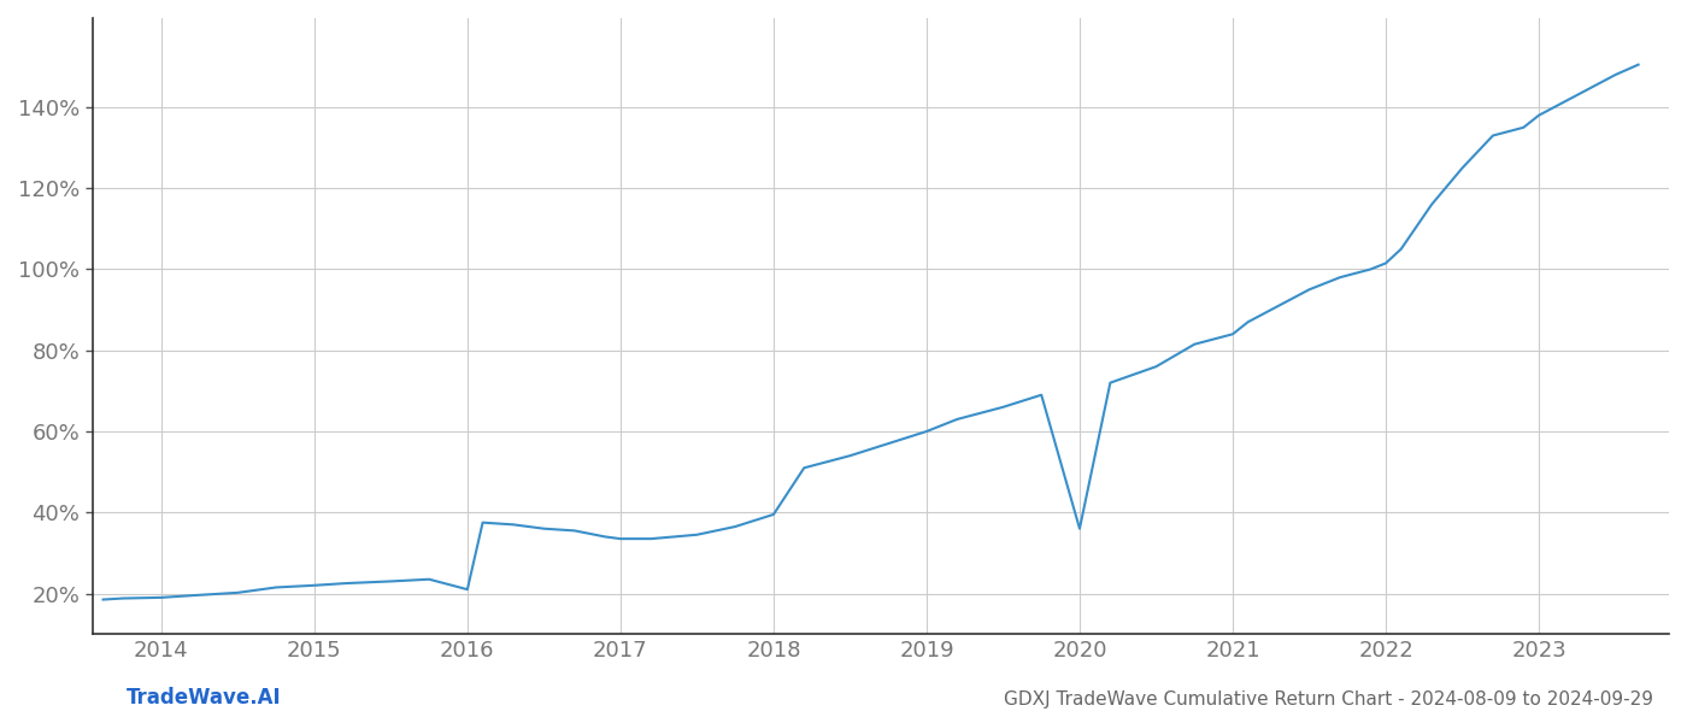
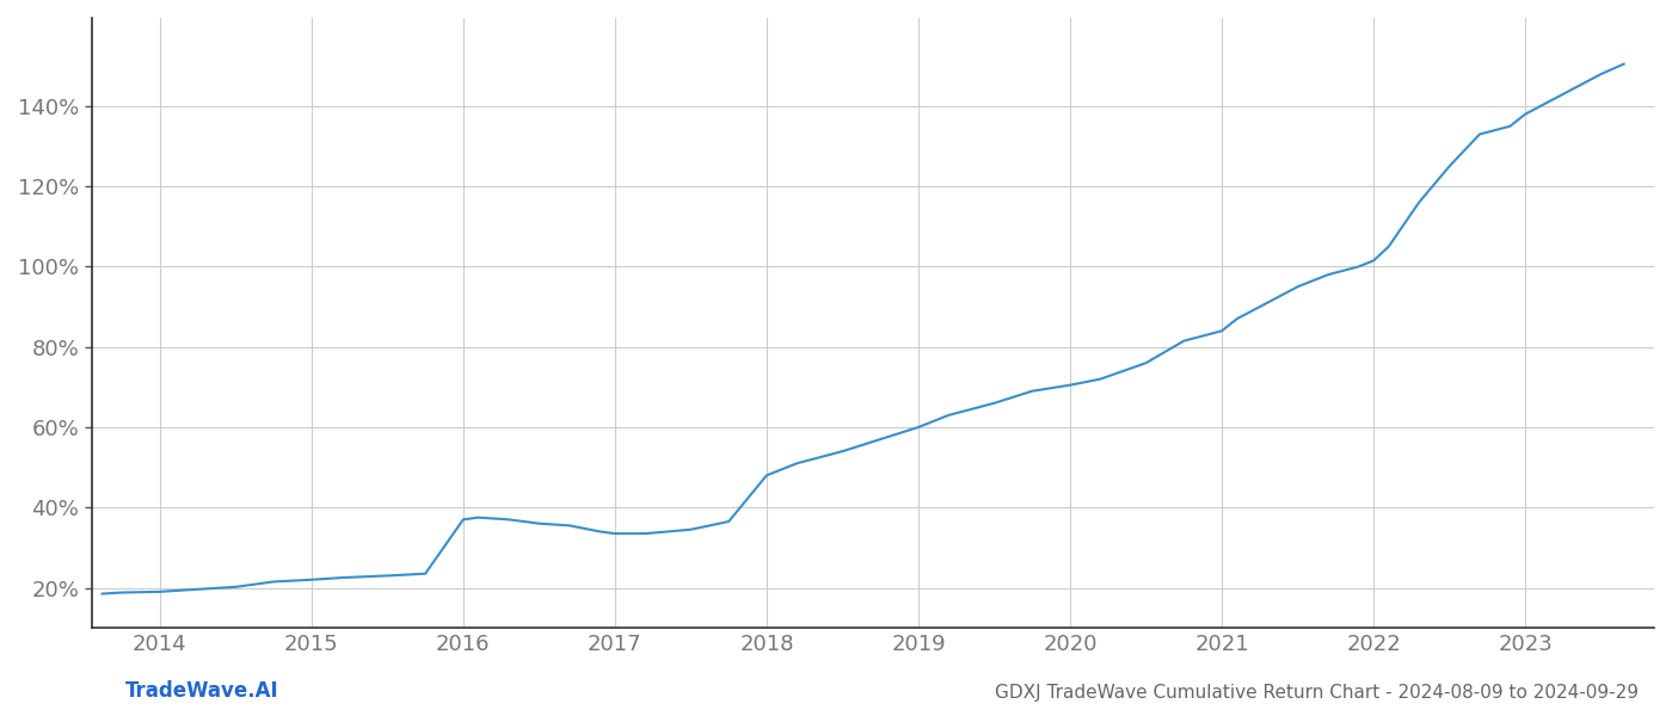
2016: 21.0% -> 37.0%
2018: 39.5% -> 48.0%
2020: 36.0% -> 70.5%
